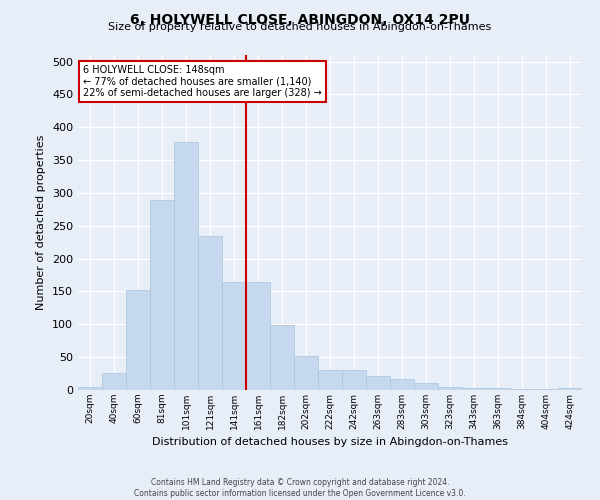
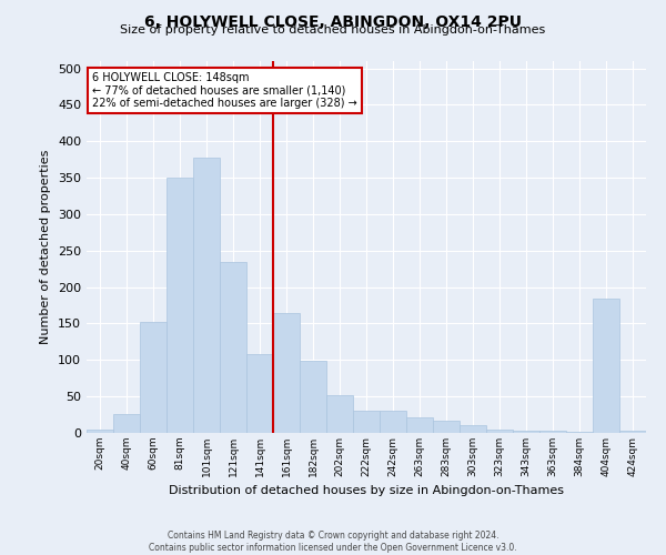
81sqm: 290 -> 350
141sqm: 165 -> 108
404sqm: 1 -> 184
